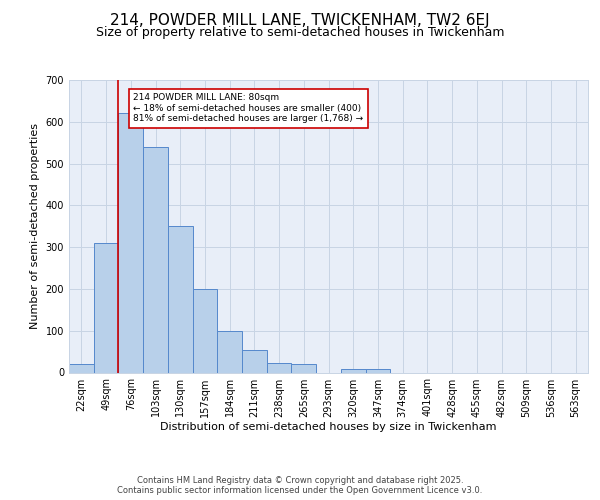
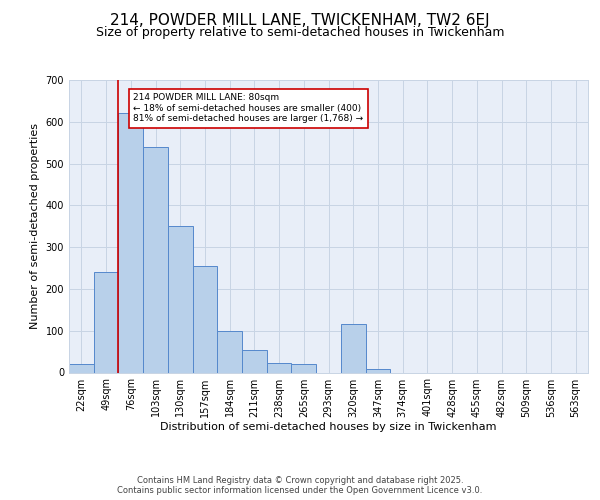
49sqm: 310 -> 240
157sqm: 200 -> 255
320sqm: 8 -> 115
